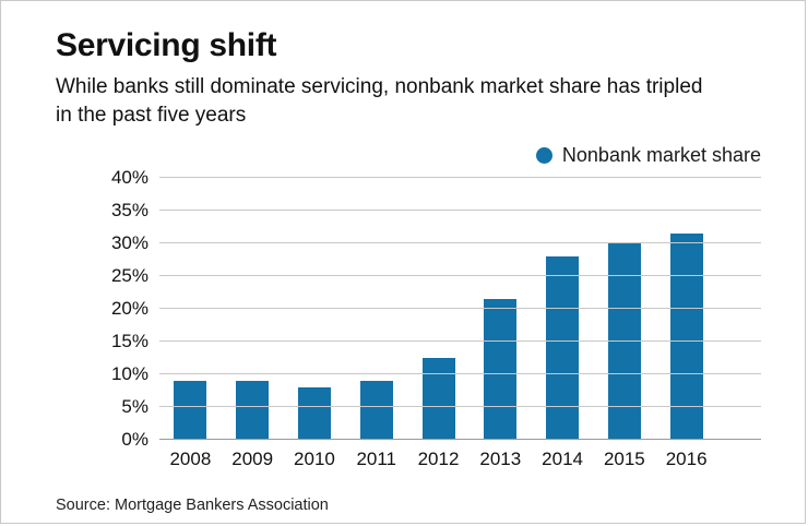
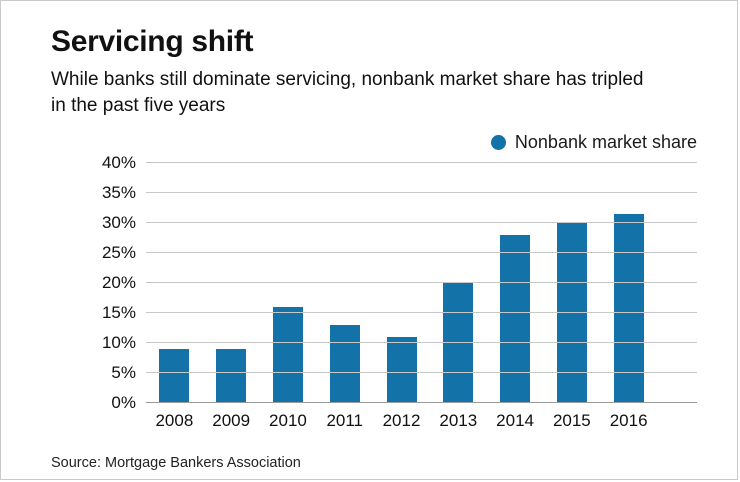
2010: 8% -> 16%
2011: 9% -> 13%
2012: 12% -> 11%
2013: 22% -> 20%
